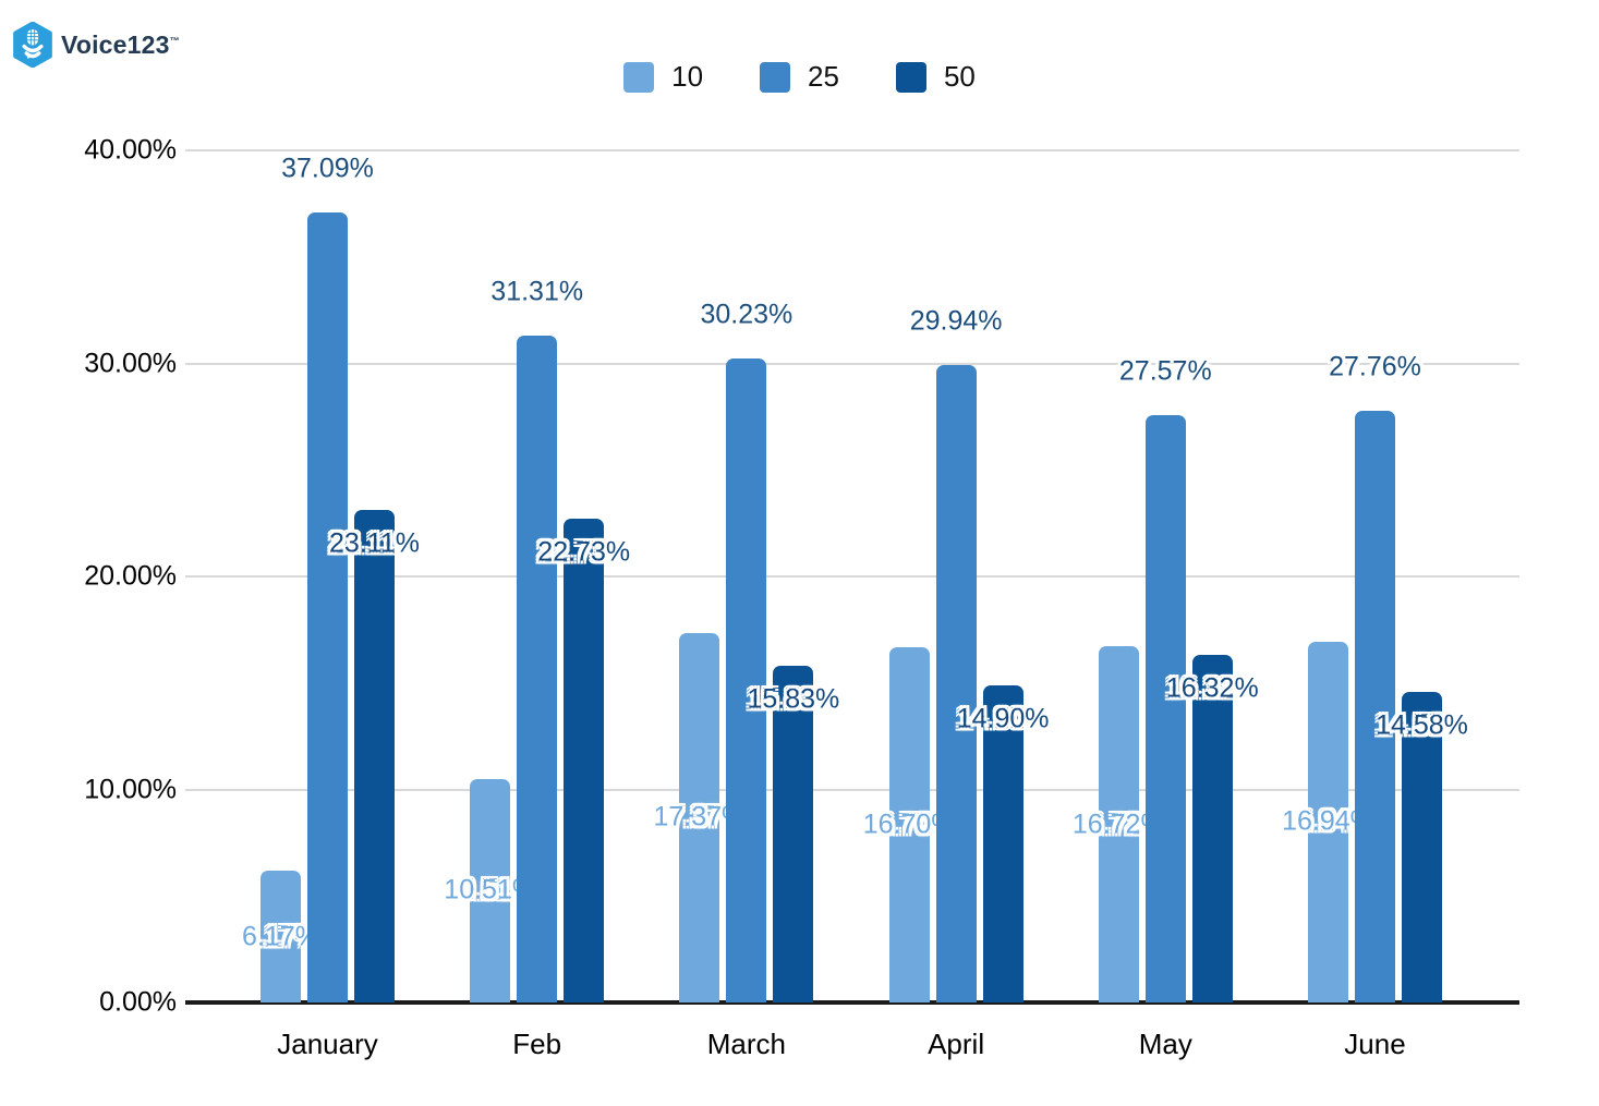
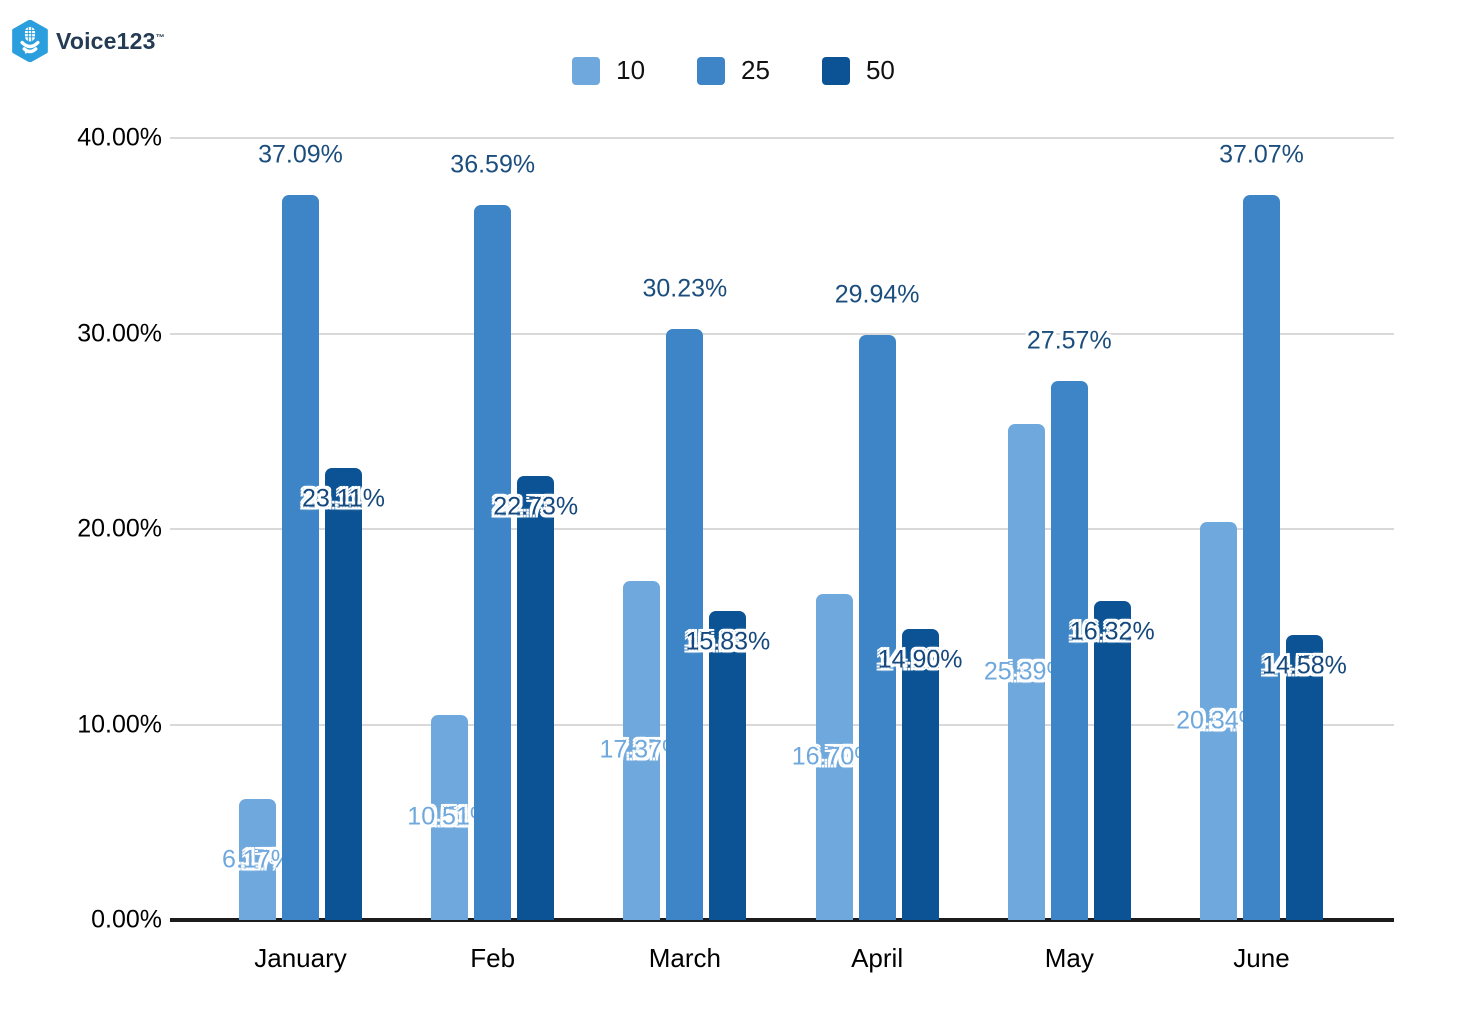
25/Feb: 31.31% -> 36.59%
10/May: 16.72% -> 25.39%
10/June: 16.94% -> 20.34%
25/June: 27.76% -> 37.07%
